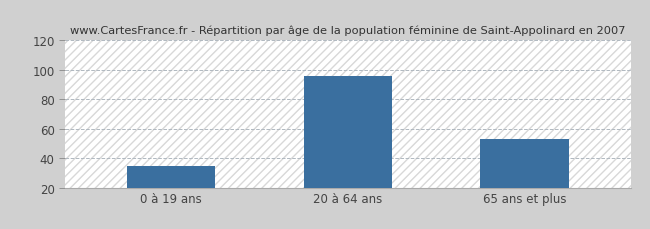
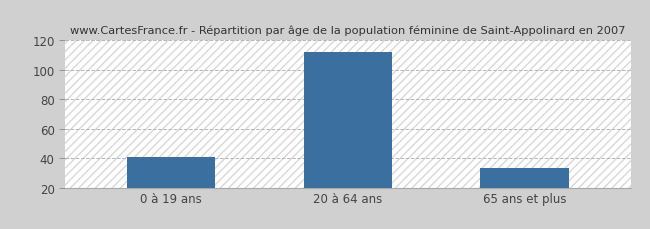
0 à 19 ans: 35 -> 41
20 à 64 ans: 96 -> 112
65 ans et plus: 53 -> 33
